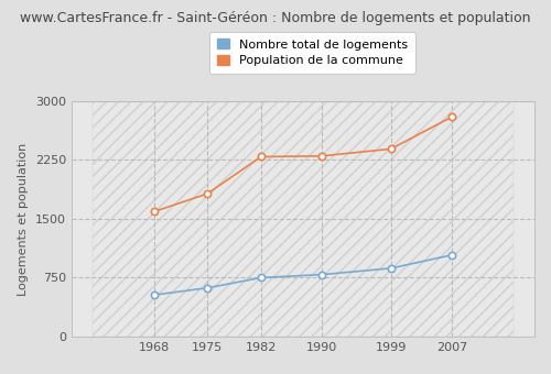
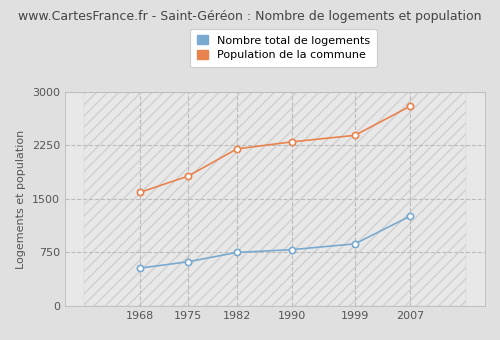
Population de la commune/1982: 2290 -> 2200
Nombre total de logements/2007: 1040 -> 1260
